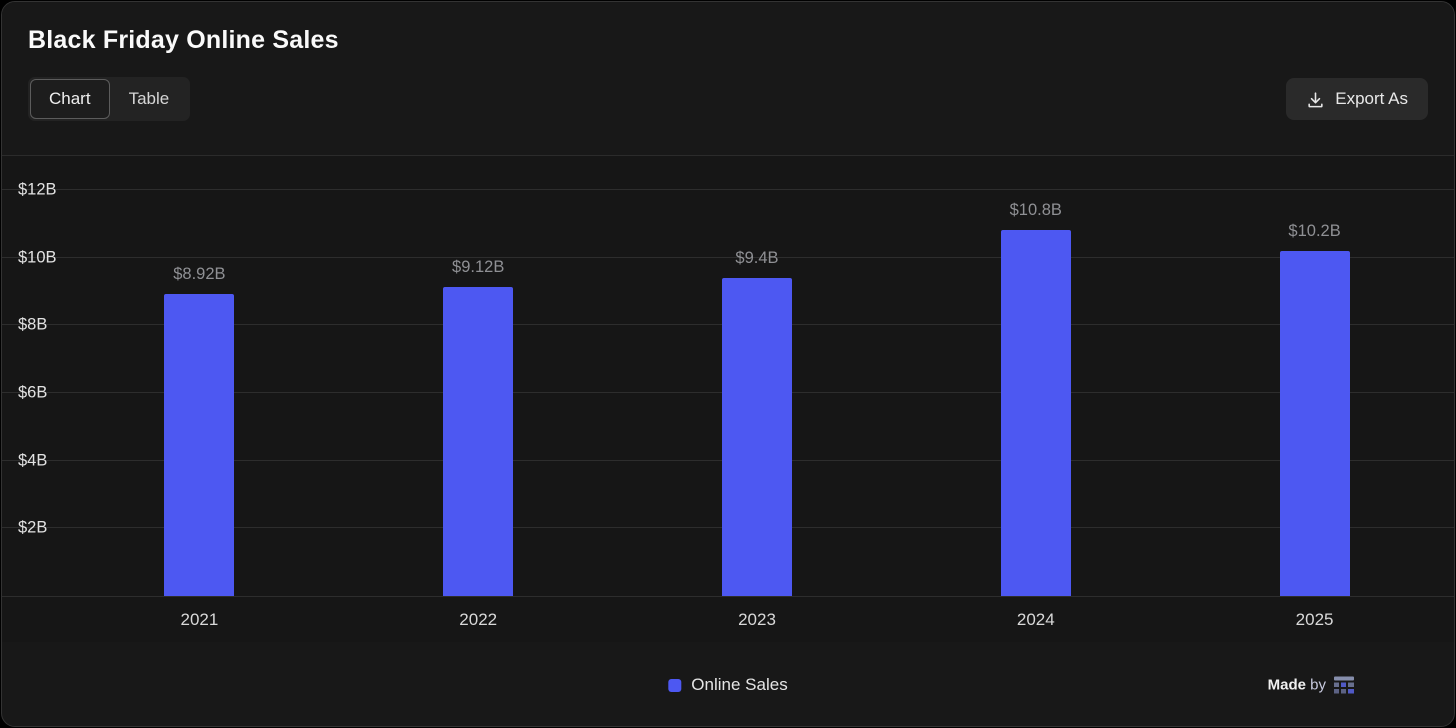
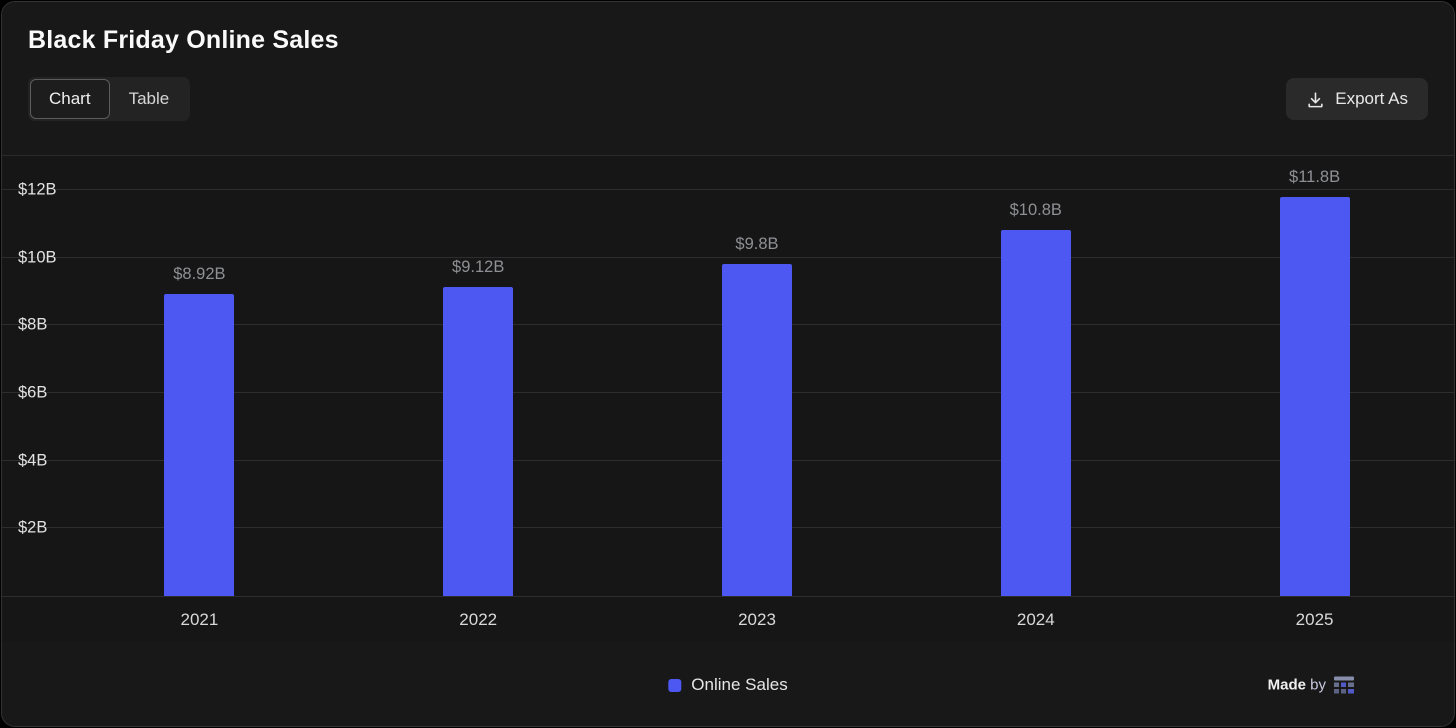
2023: $9.4B -> $9.8B
2025: $10.2B -> $11.8B
